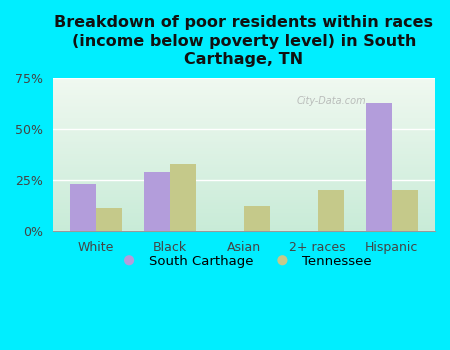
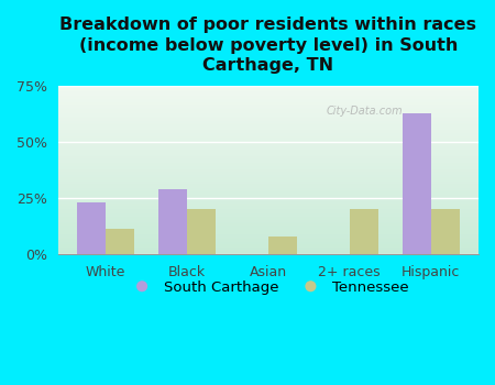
Tennessee/Black: 33% -> 20%
Tennessee/Asian: 12% -> 8%
